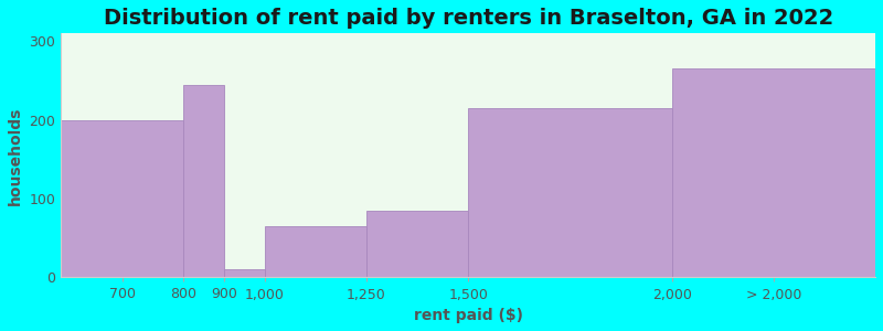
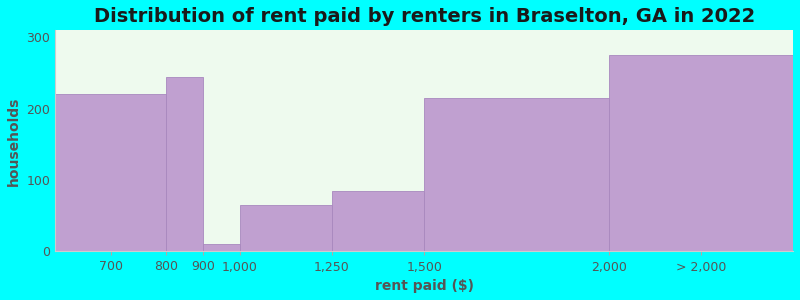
700: 200 -> 220
> 2,000: 265 -> 276
